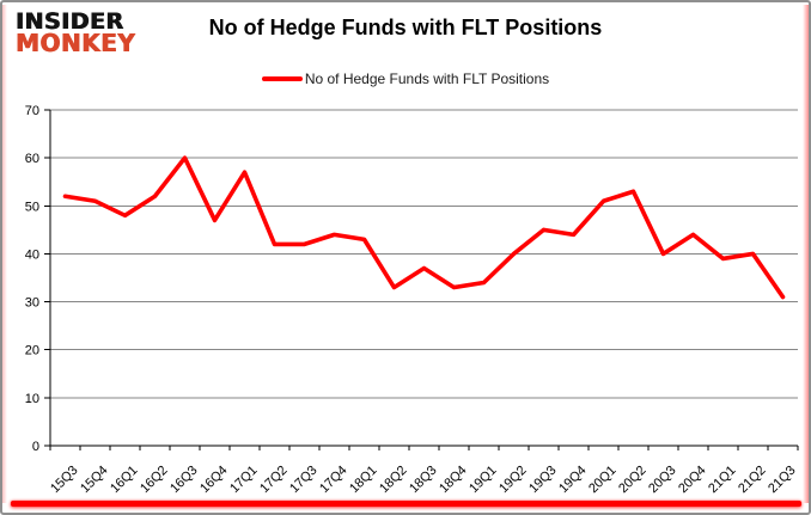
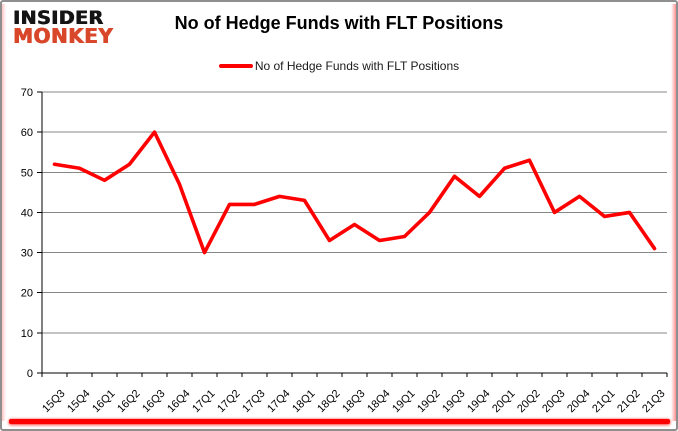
17Q1: 57 -> 30
19Q3: 45 -> 49
